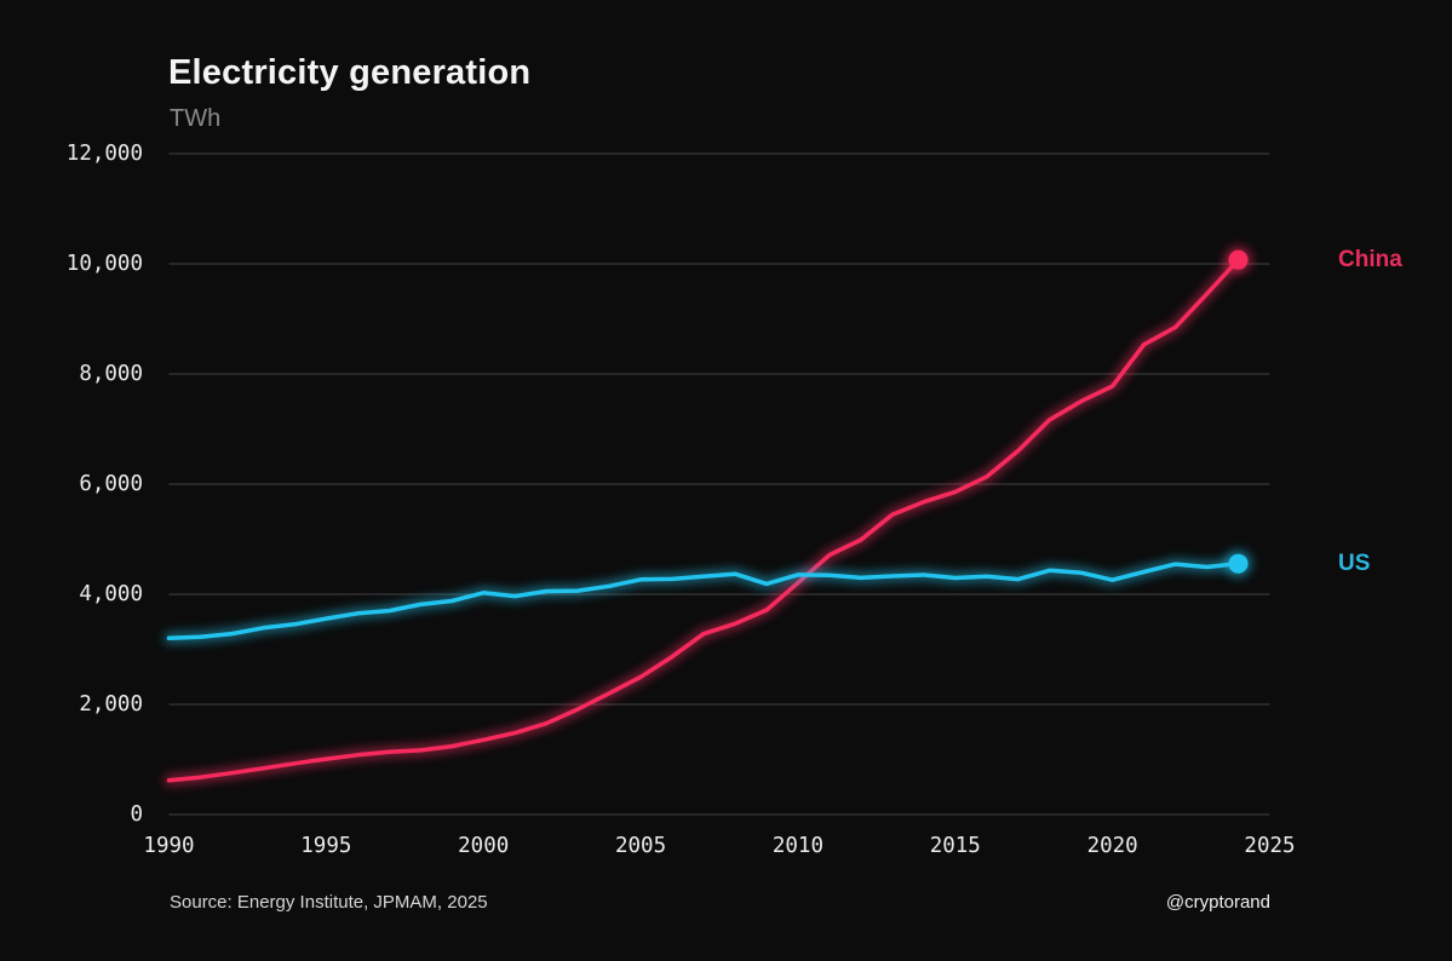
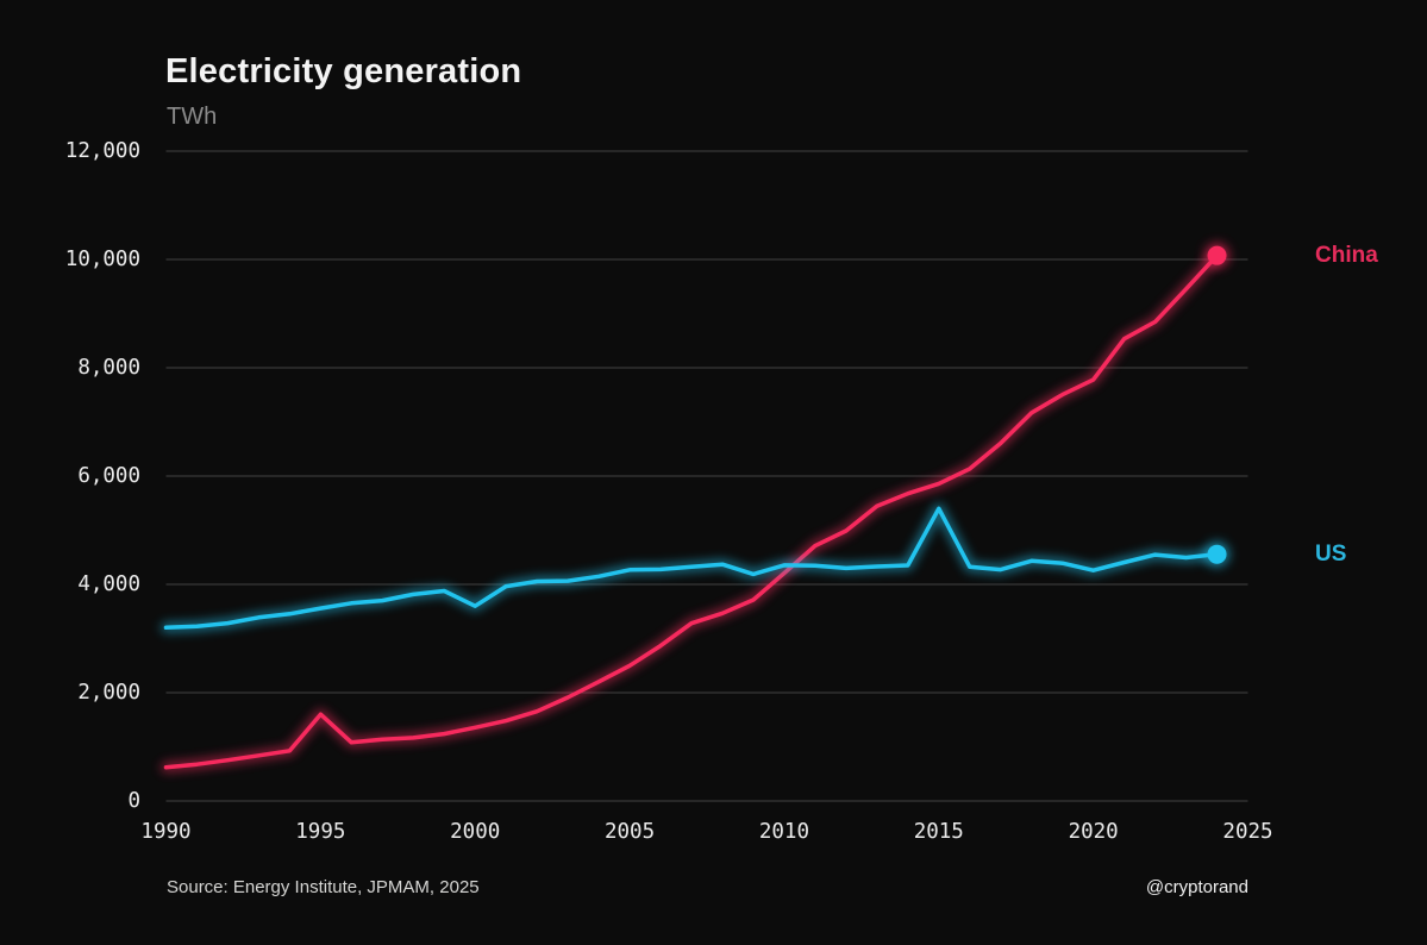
China/1995: 1000 -> 1600
US/2000: 4000 -> 3600
US/2015: 4300 -> 5400
